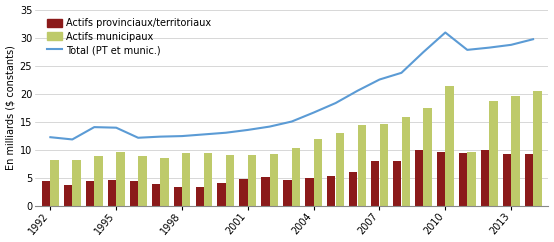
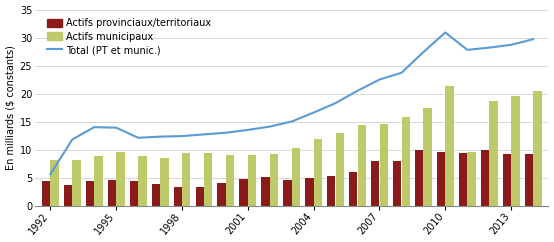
Total (PT et munic.)/1992: 12.2 -> 5.6
